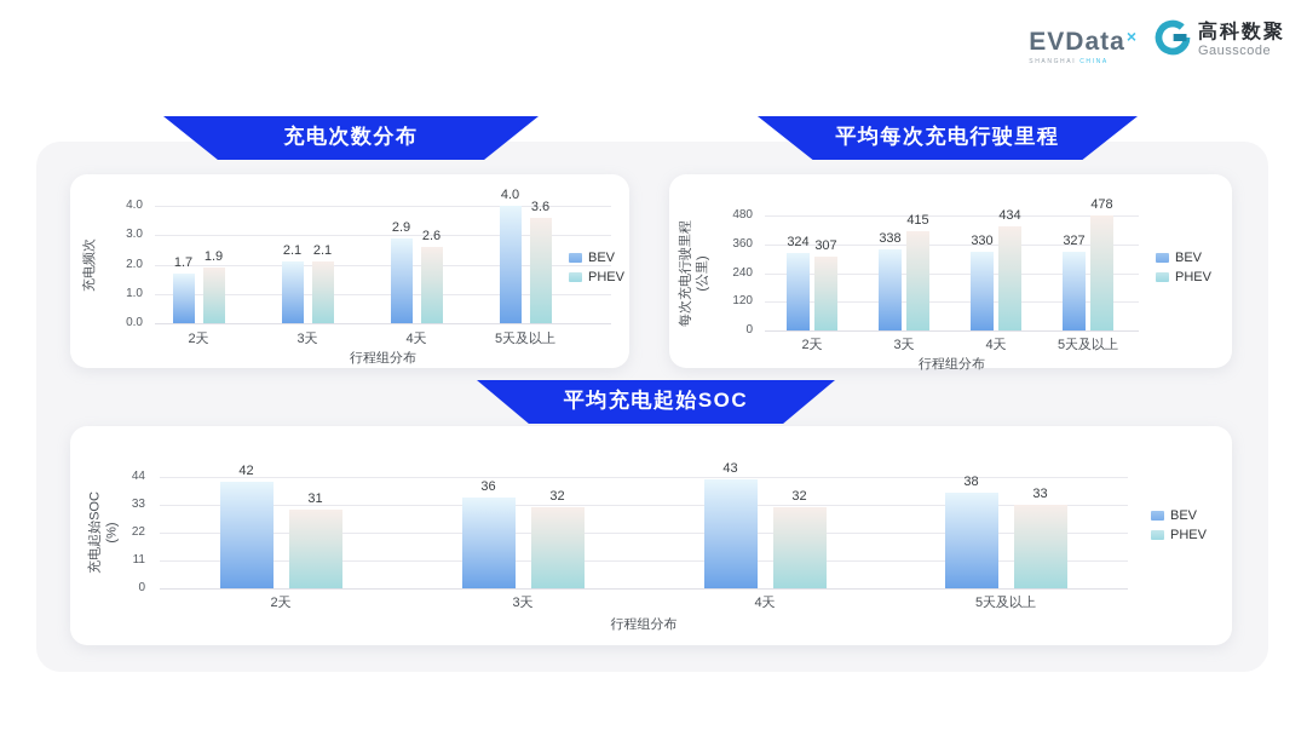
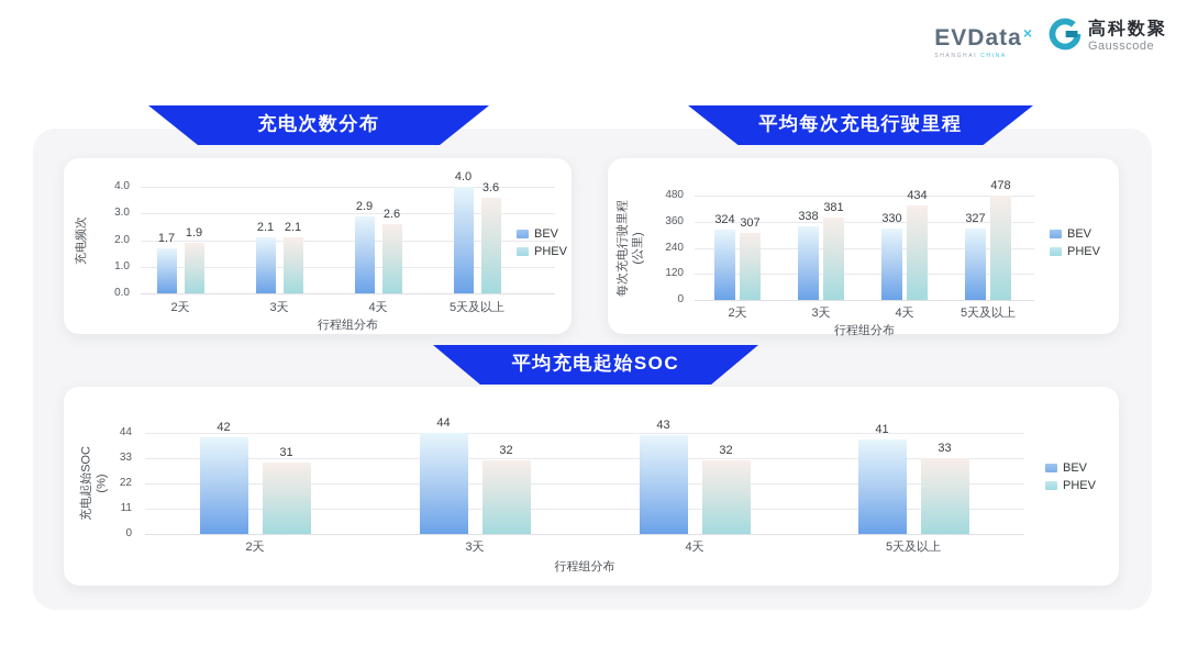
平均每次充电行驶里程/PHEV/3天: 415 -> 381
平均充电起始SOC/BEV/3天: 36 -> 44
平均充电起始SOC/BEV/5天及以上: 38 -> 41
